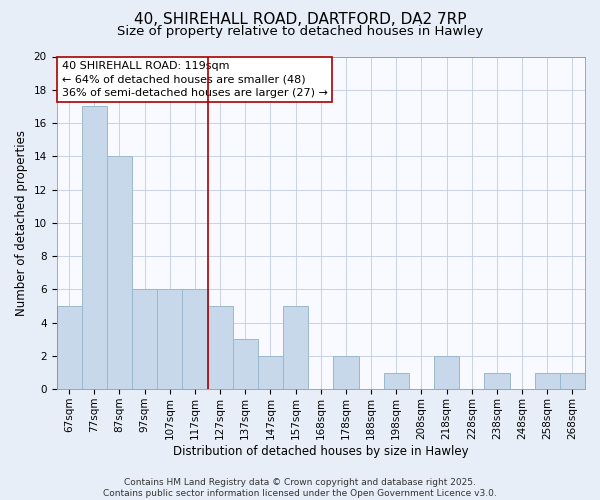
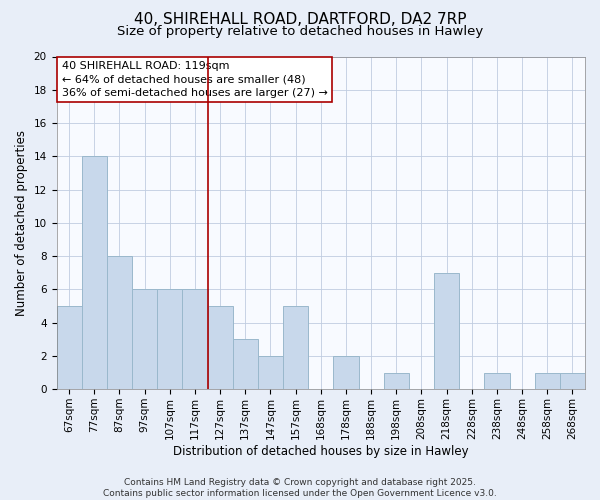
77sqm: 17 -> 14
87sqm: 14 -> 8
218sqm: 2 -> 7
